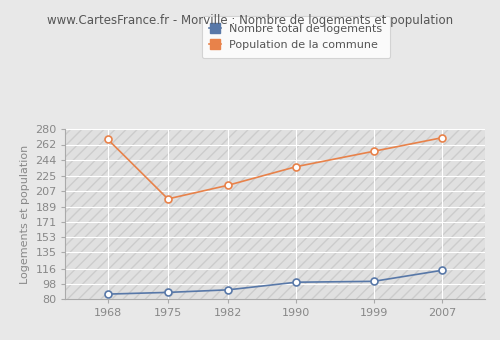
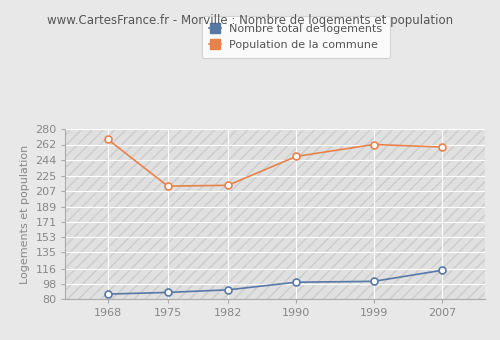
Population de la commune/1975: 198 -> 213
Population de la commune/1990: 236 -> 248
Population de la commune/1999: 254 -> 262
Population de la commune/2007: 270 -> 259
